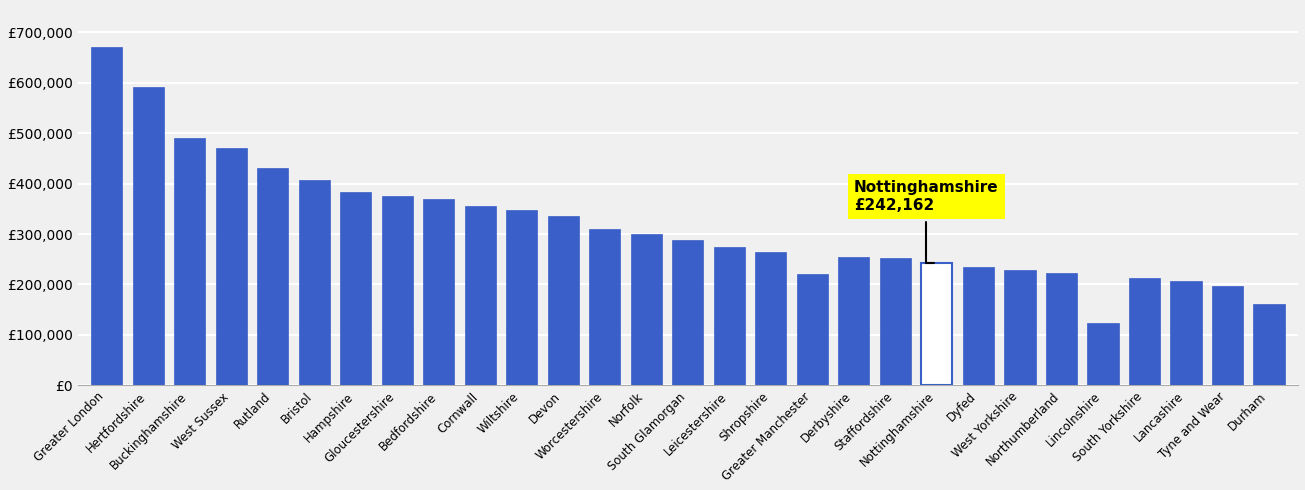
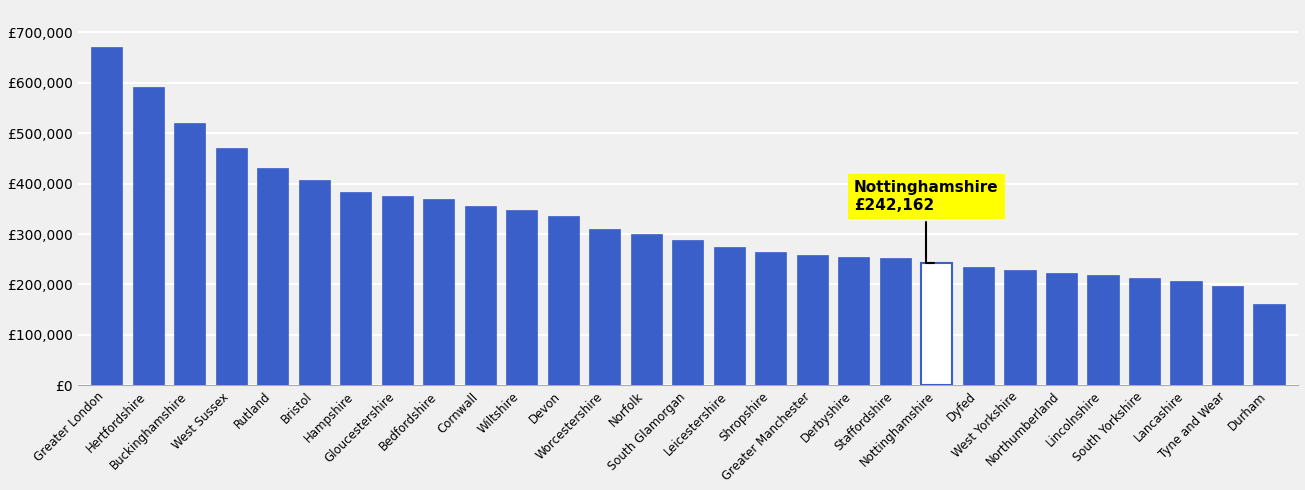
Buckinghamshire: £490,000 -> £520,000
Greater Manchester: £220,000 -> £258,000
Lincolnshire: £124,000 -> £218,000
